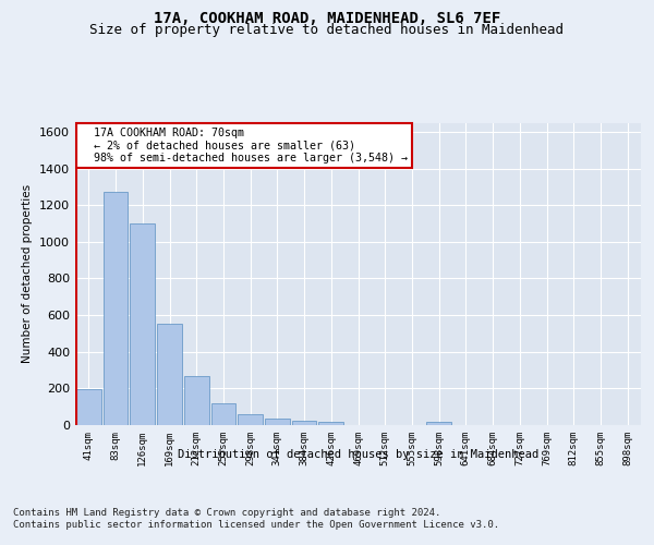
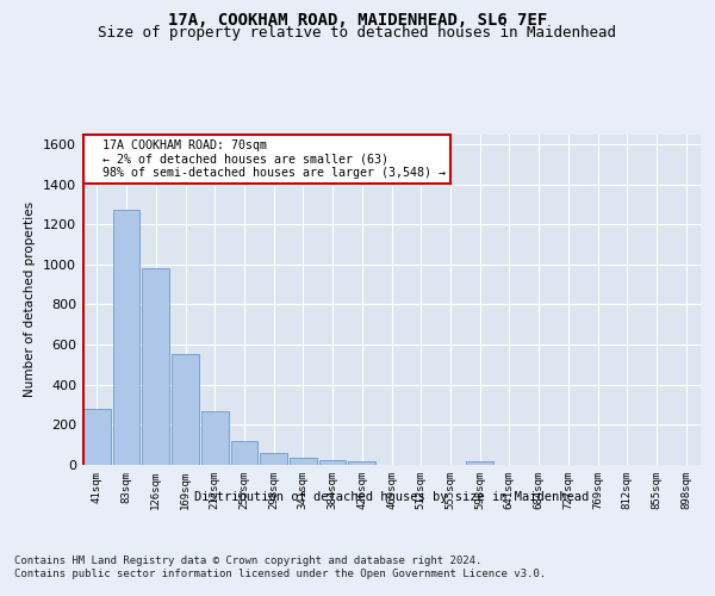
41sqm: 200 -> 280
126sqm: 1100 -> 980
